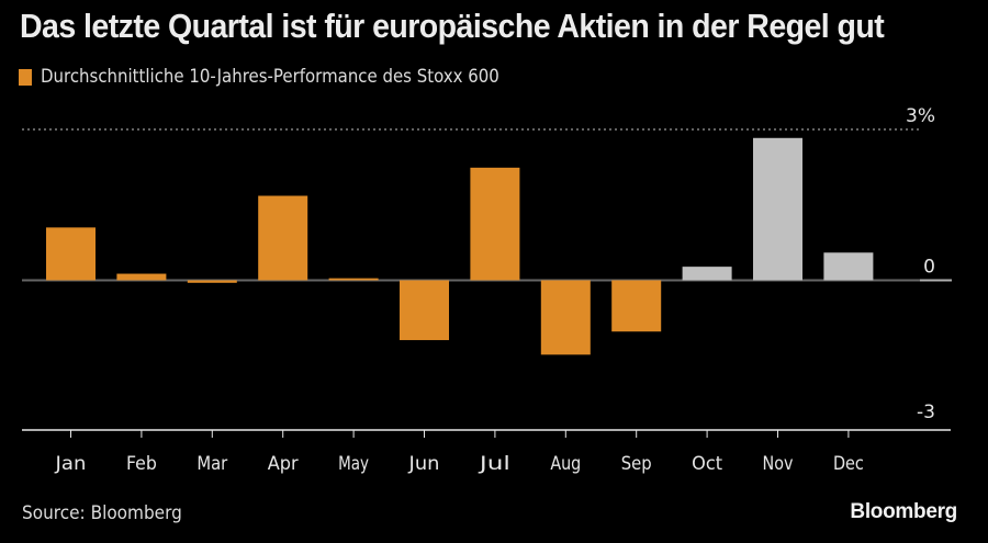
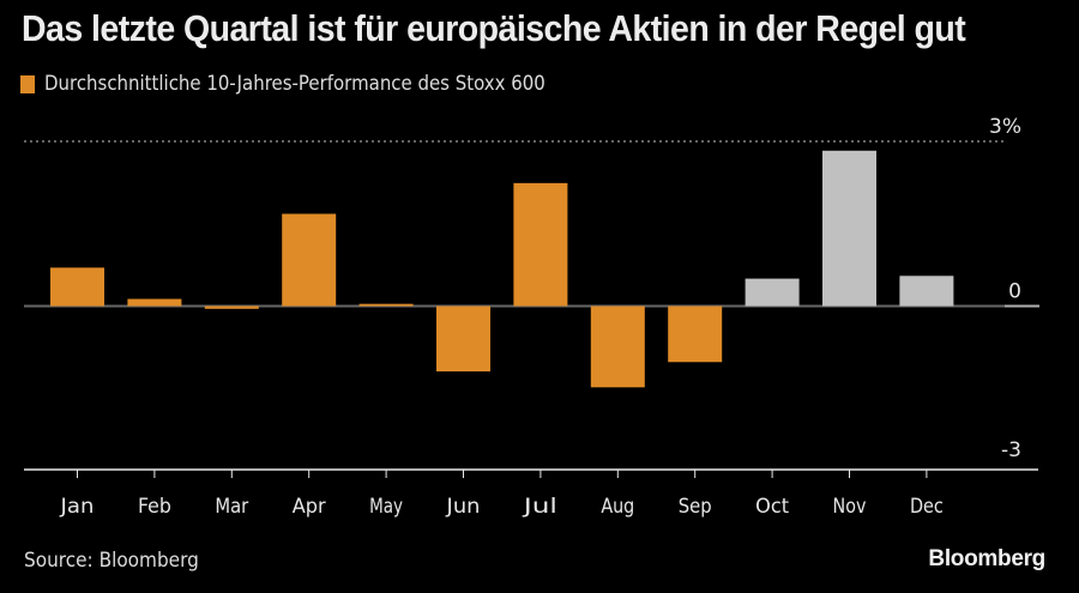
Jan: 1.1% -> 0.7%
Oct: 0.3% -> 0.5%
